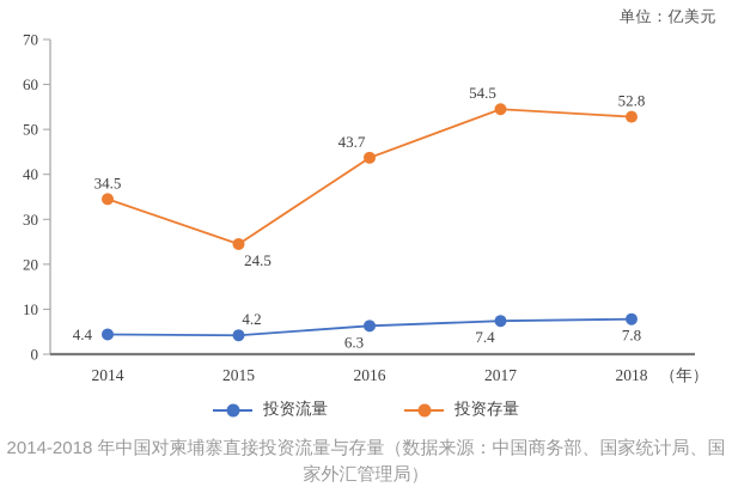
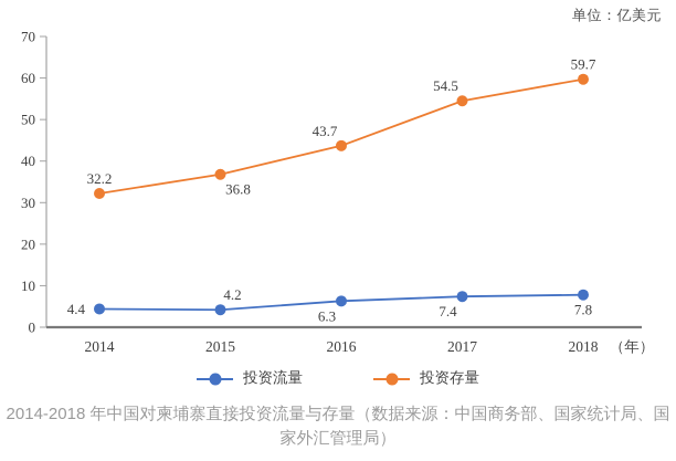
投资存量/2014: 34.5 -> 32.2
投资存量/2015: 24.5 -> 36.8
投资存量/2018: 52.8 -> 59.7
